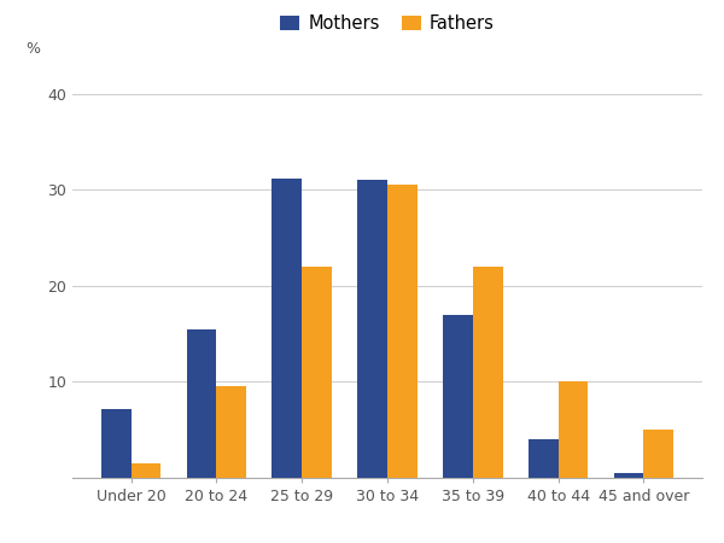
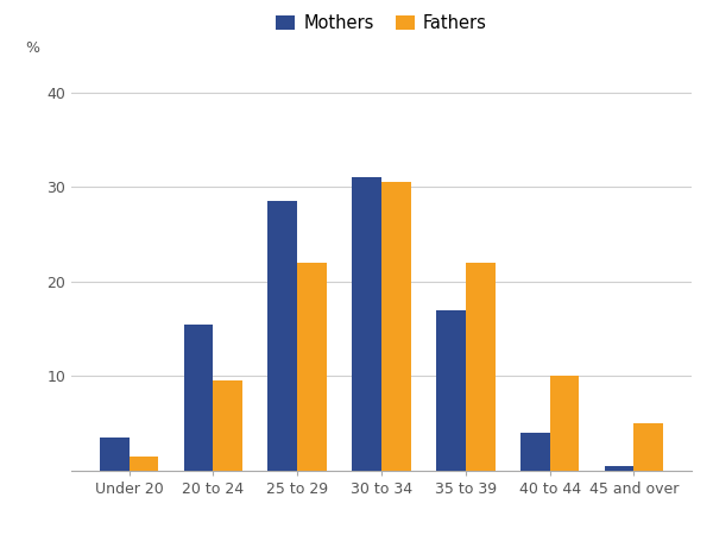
Mothers/Under 20: 7.2 -> 3.5
Mothers/25 to 29: 31.2 -> 28.5
